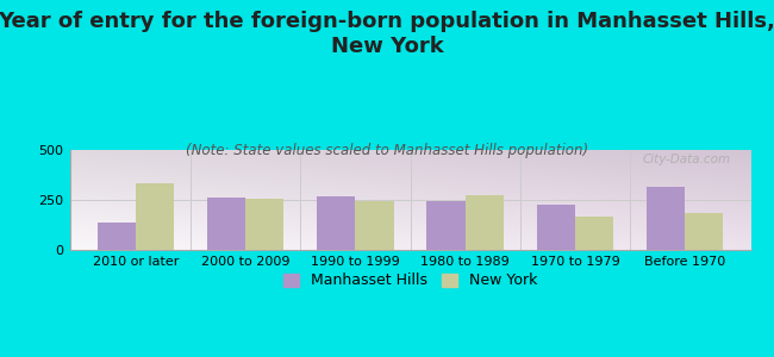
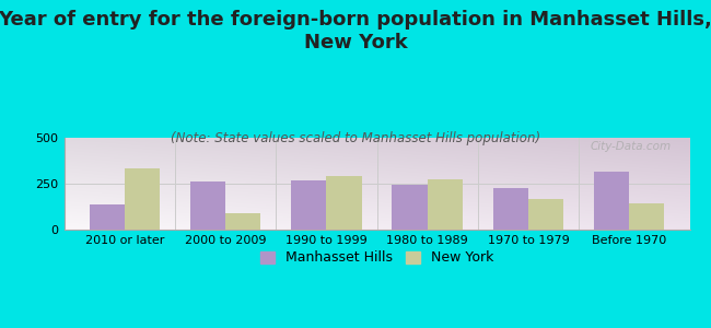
New York/2000 to 2009: 260 -> 90
New York/1990 to 1999: 250 -> 290
New York/Before 1970: 180 -> 140
